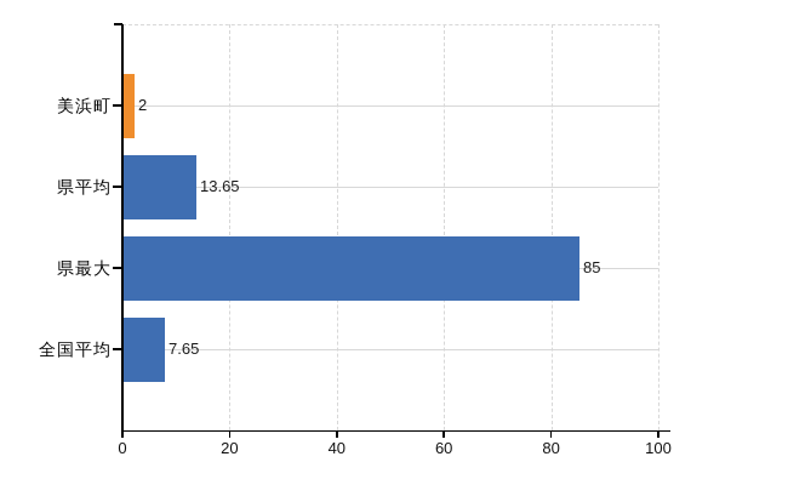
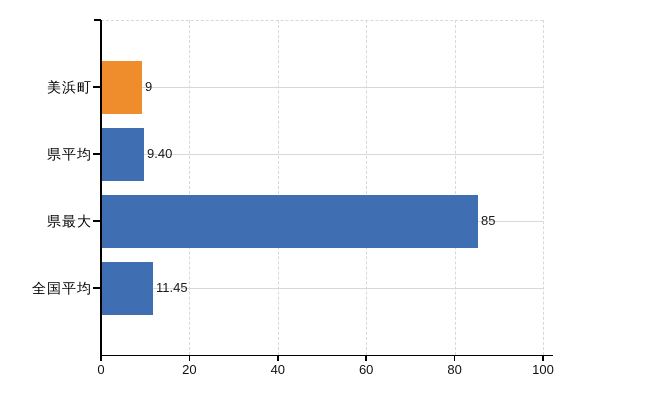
美浜町: 2 -> 9
県平均: 13.65 -> 9.40
全国平均: 7.65 -> 11.45
